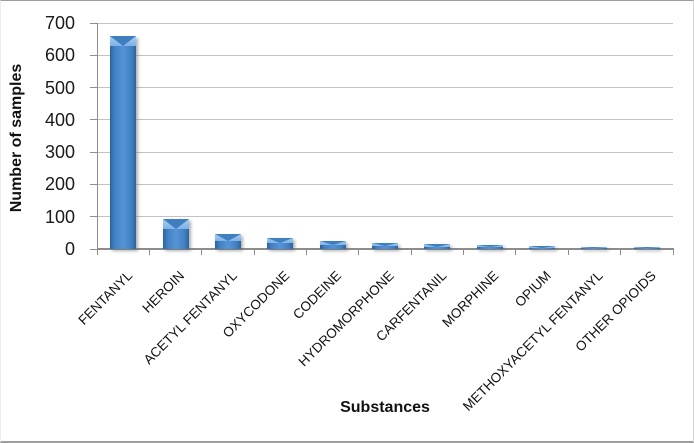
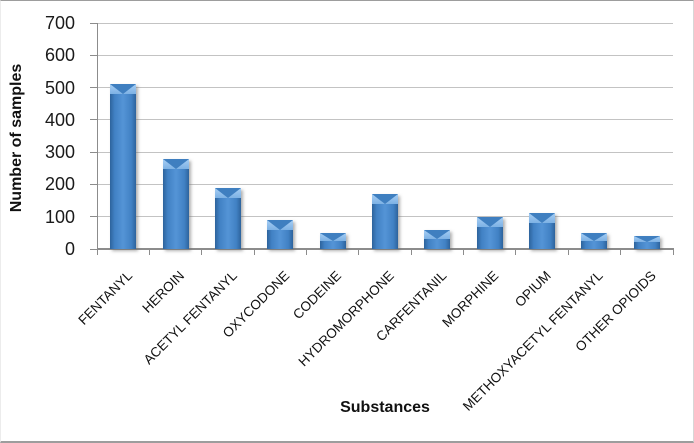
FENTANYL: 660 -> 510
HEROIN: 90 -> 280
ACETYL FENTANYL: 50 -> 190
OXYCODONE: 40 -> 90
CODEINE: 20 -> 50
HYDROMORPHONE: 20 -> 170
CARFENTANIL: 20 -> 60
MORPHINE: 10 -> 100
OPIUM: 10 -> 110
METHOXYACETYL FENTANYL: 10 -> 50
OTHER OPIOIDS: 10 -> 40
